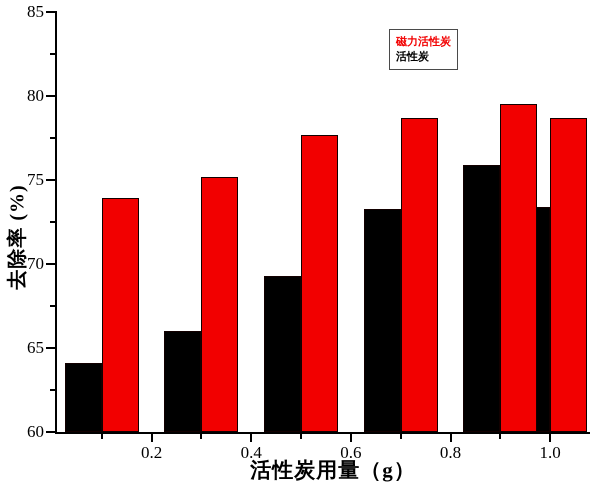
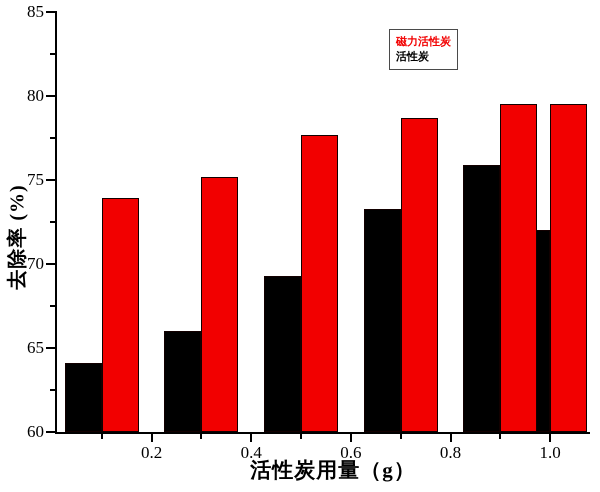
活性炭/1.0: 73.4 -> 72.0
磁力活性炭/1.0: 78.7 -> 79.5
